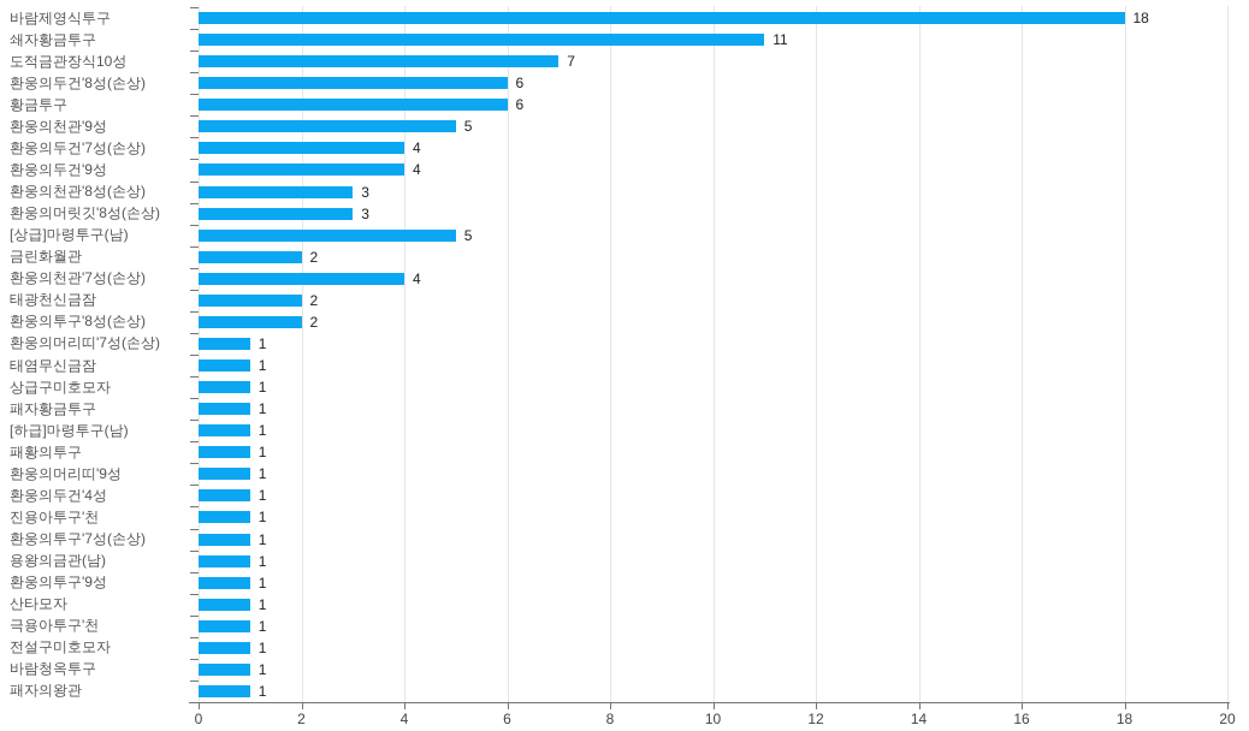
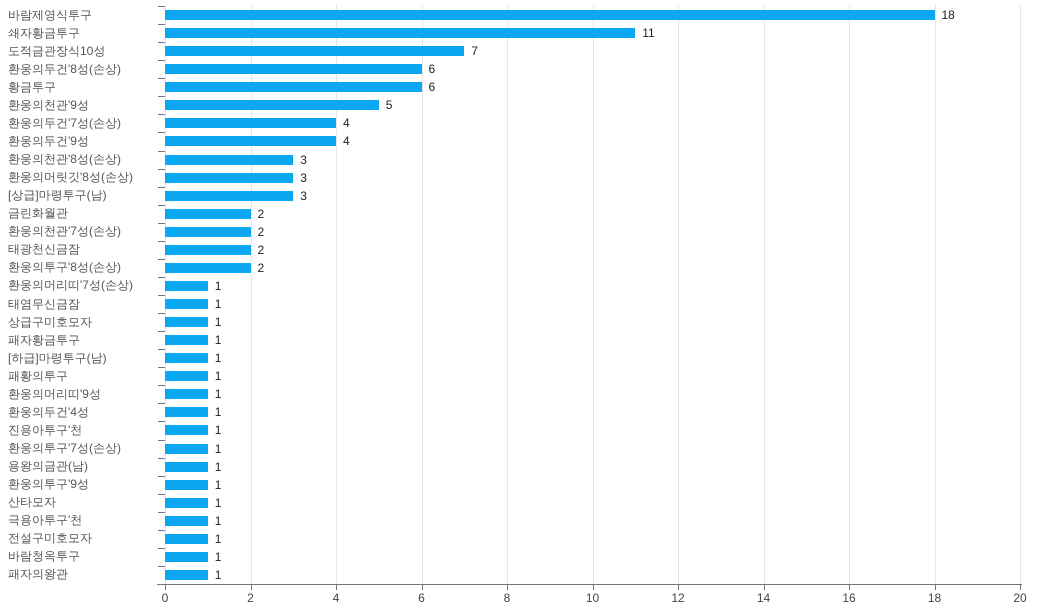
[상급]마령투구(남): 5 -> 3
환웅의천관'7성(손상): 4 -> 2
